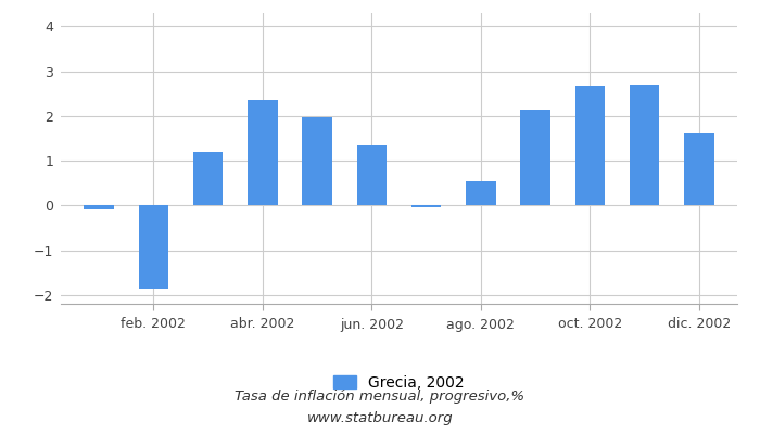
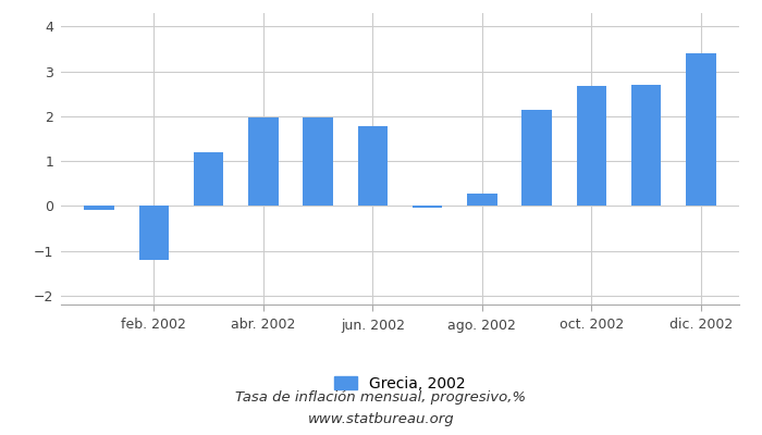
feb. 2002: -1.85 -> -1.20
abr. 2002: 2.35 -> 1.97
jun. 2002: 1.35 -> 1.77
ago. 2002: 0.55 -> 0.27
dic. 2002: 1.60 -> 3.40
